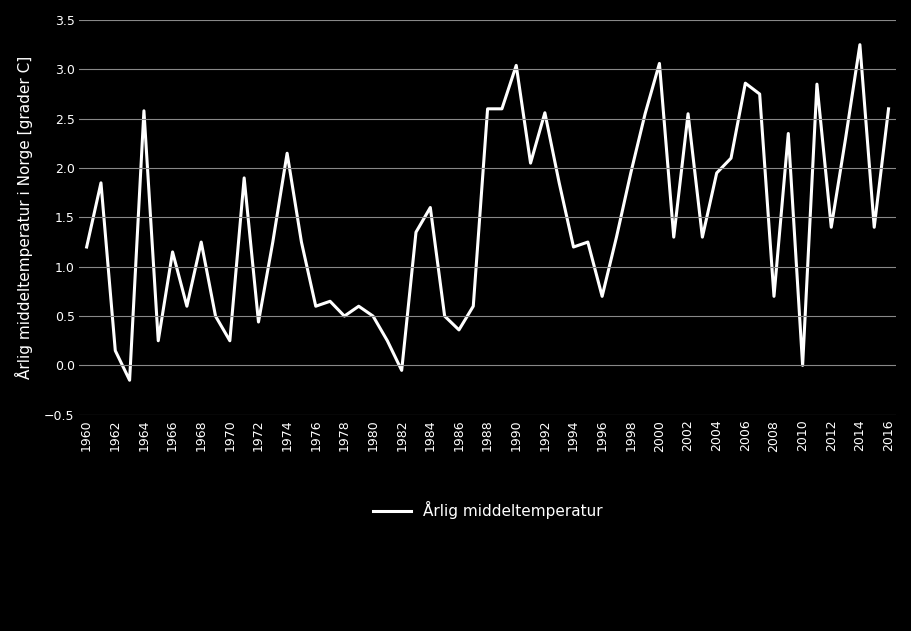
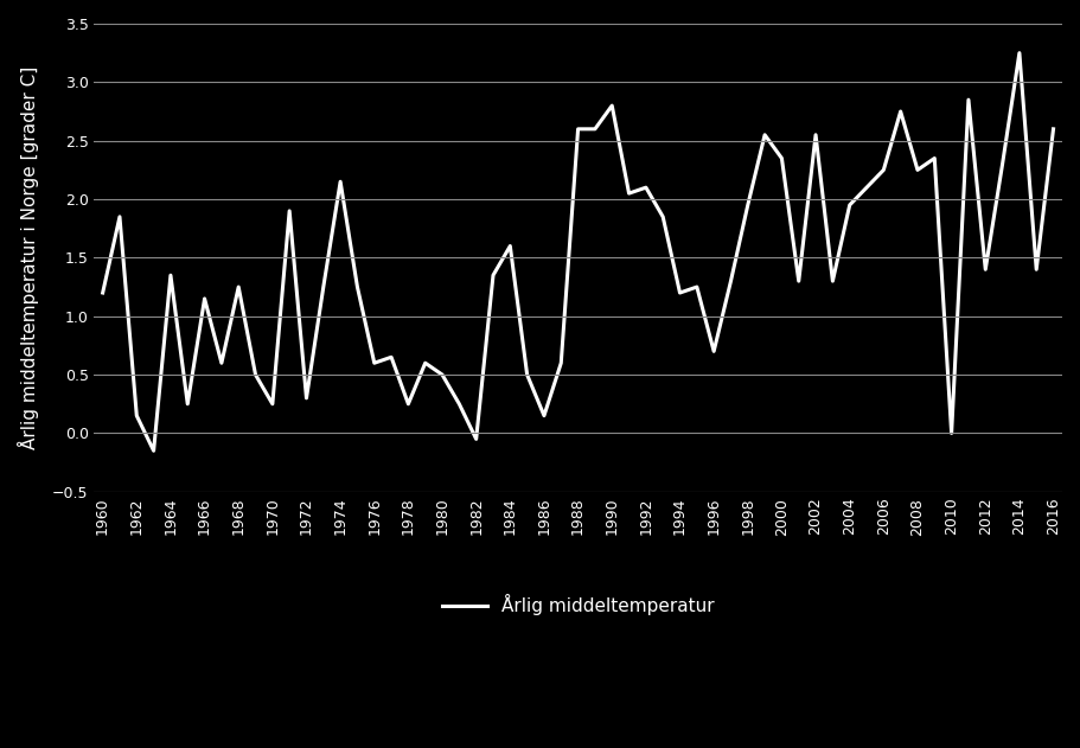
1964: 2.58 -> 1.35
1972: 0.44 -> 0.30
1978: 0.50 -> 0.25
1986: 0.36 -> 0.15
1990: 3.04 -> 2.80
1992: 2.56 -> 2.10
2000: 3.06 -> 2.35
2006: 2.86 -> 2.25
2008: 0.70 -> 2.25
